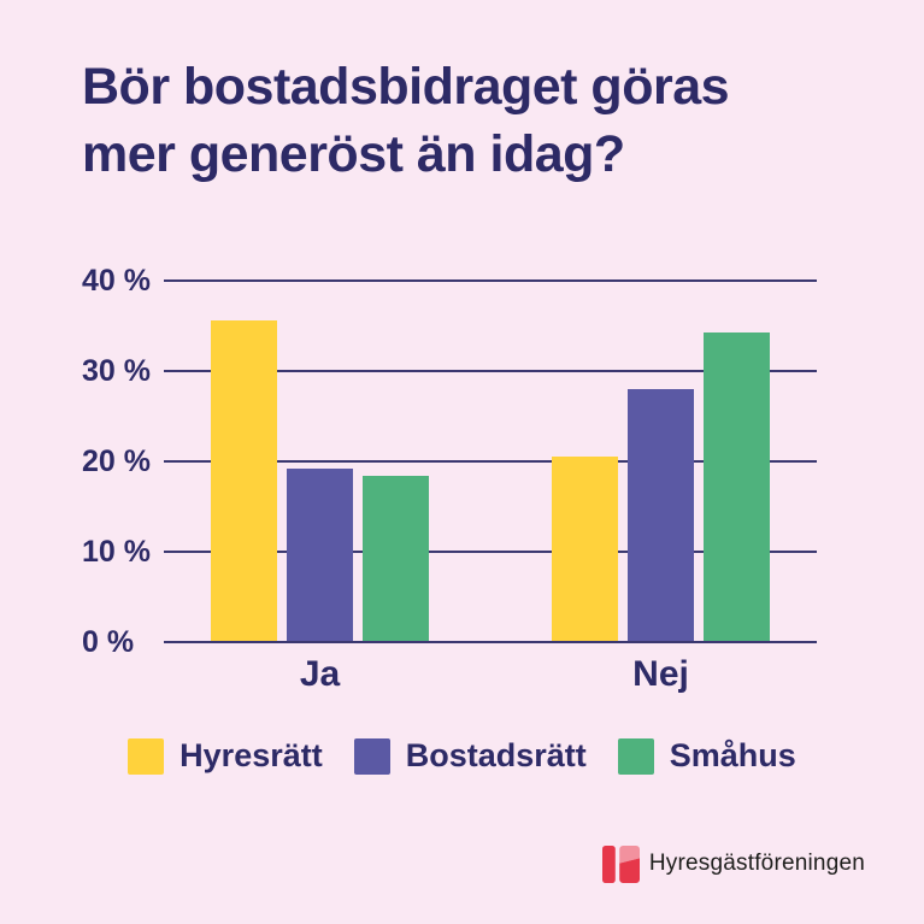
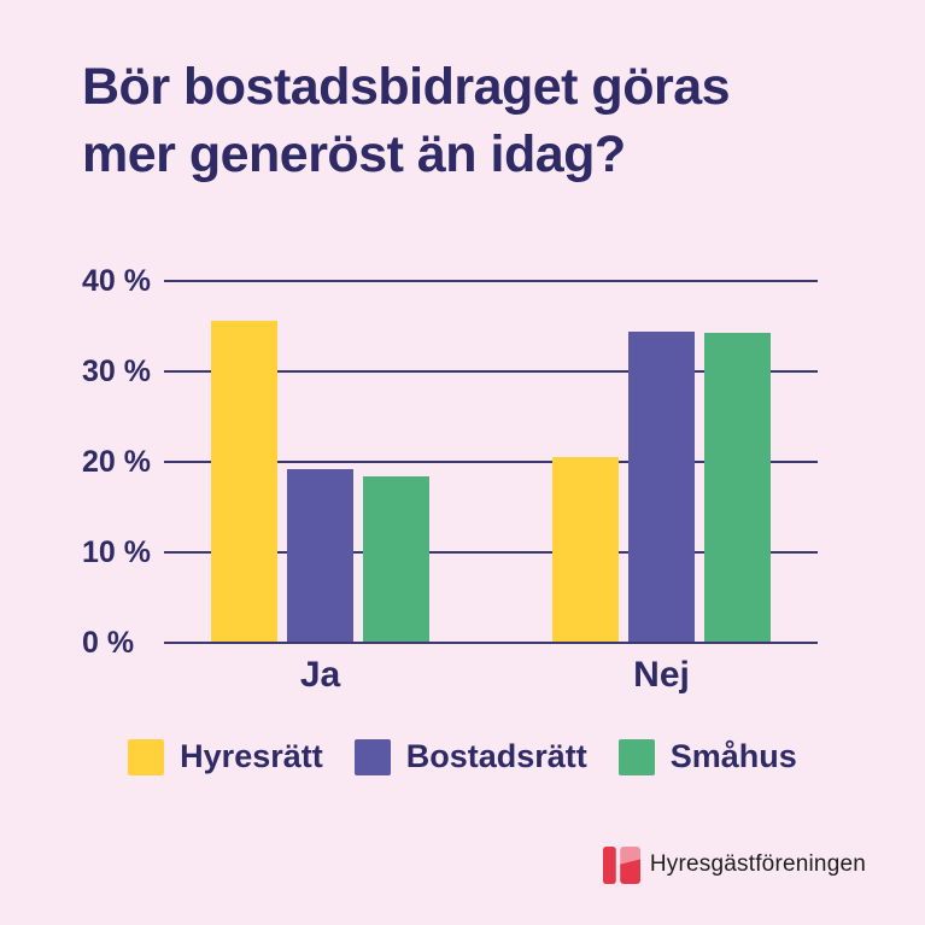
Bostadsrätt/Nej: 28% -> 34%
